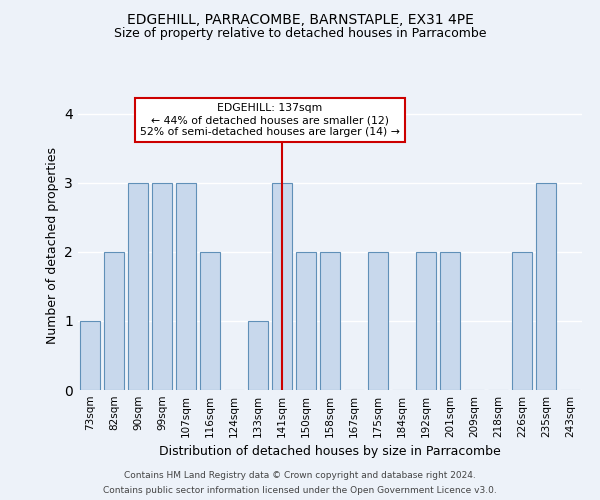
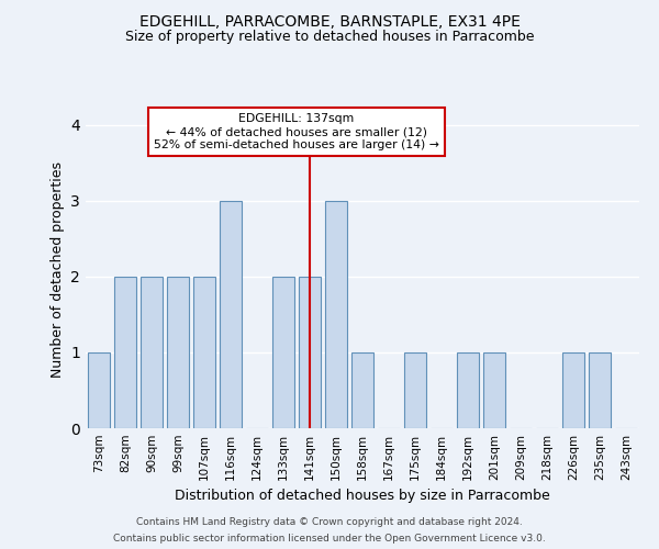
90sqm: 3 -> 2
99sqm: 3 -> 2
107sqm: 3 -> 2
116sqm: 2 -> 3
133sqm: 1 -> 2
141sqm: 3 -> 2
150sqm: 2 -> 3
158sqm: 2 -> 1
175sqm: 2 -> 1
192sqm: 2 -> 1
201sqm: 2 -> 1
226sqm: 2 -> 1
235sqm: 3 -> 1
